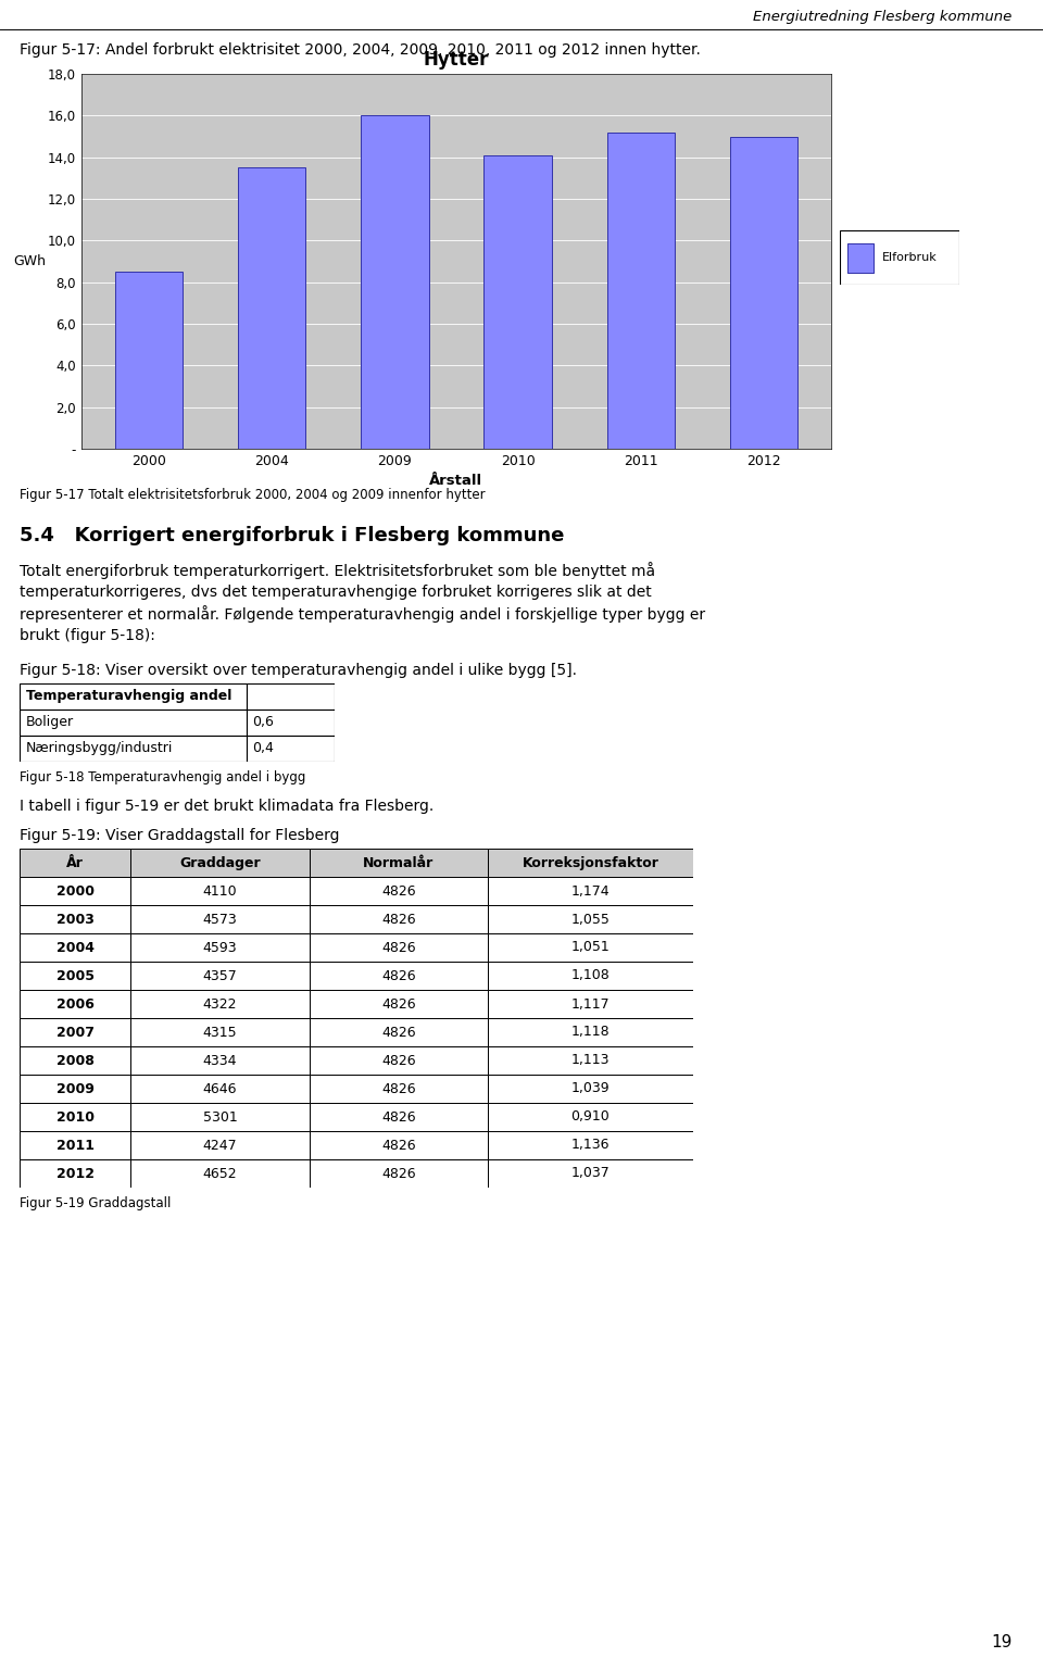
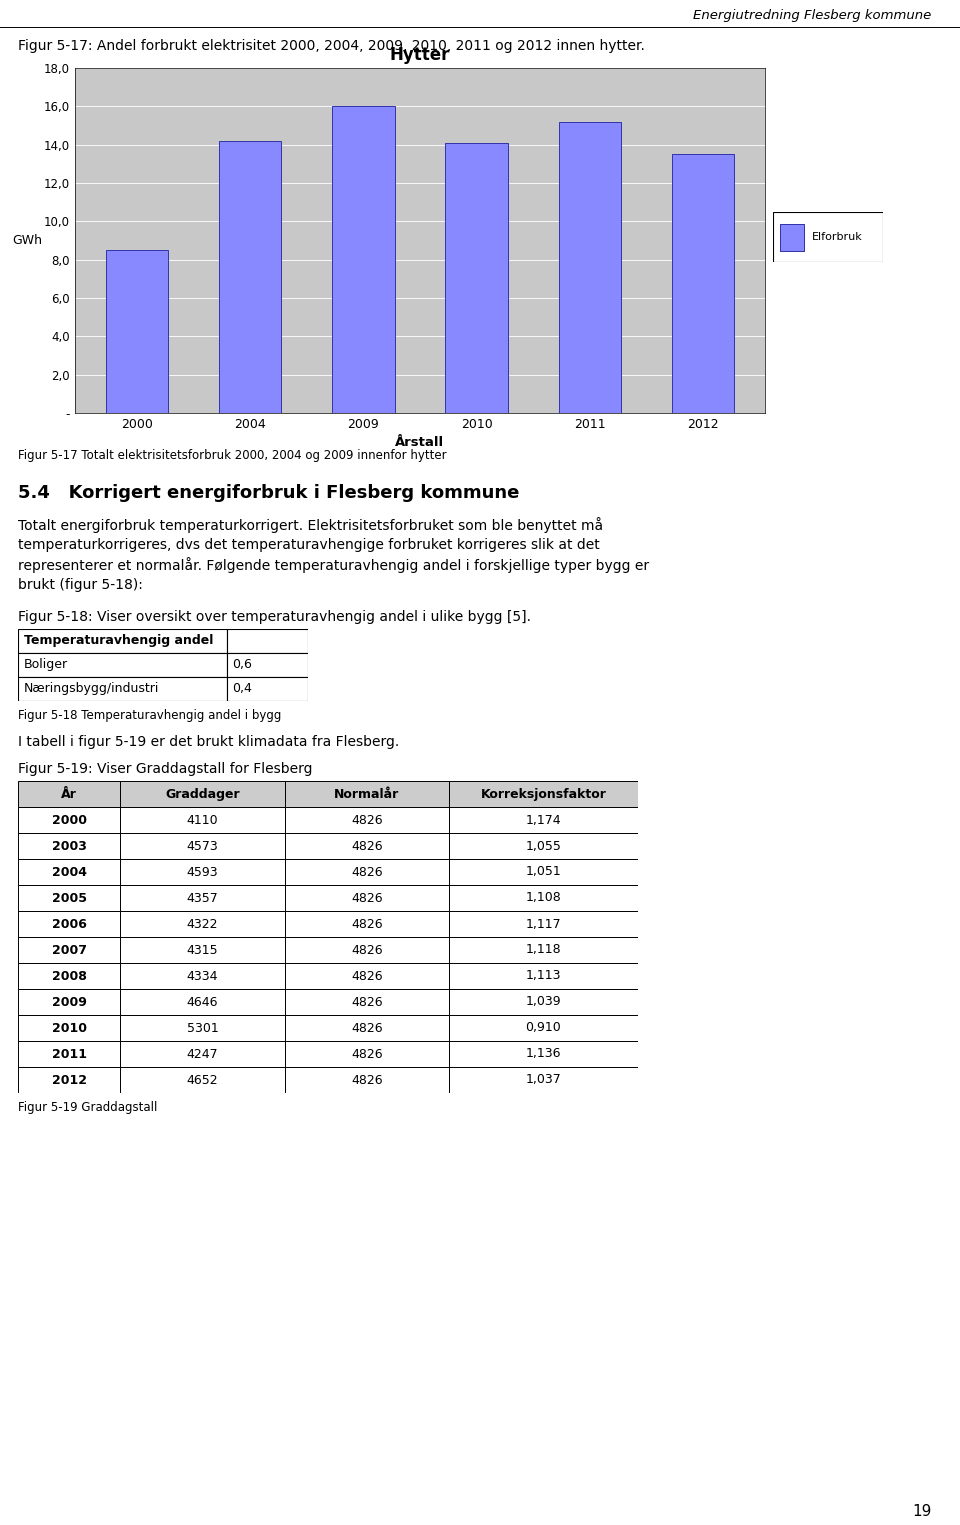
2004: 13,5 -> 14,2
2012: 15,0 -> 13,5
